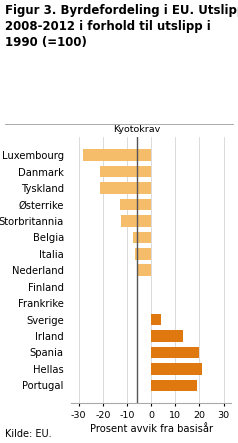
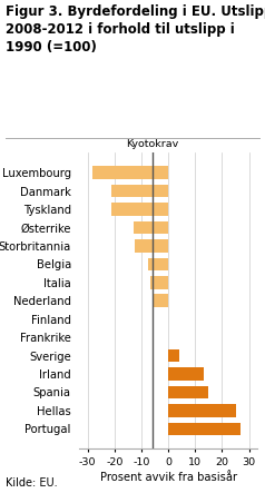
Spania: 20.0 -> 15.0
Hellas: 21.0 -> 25.0
Portugal: 19.0 -> 27.0
